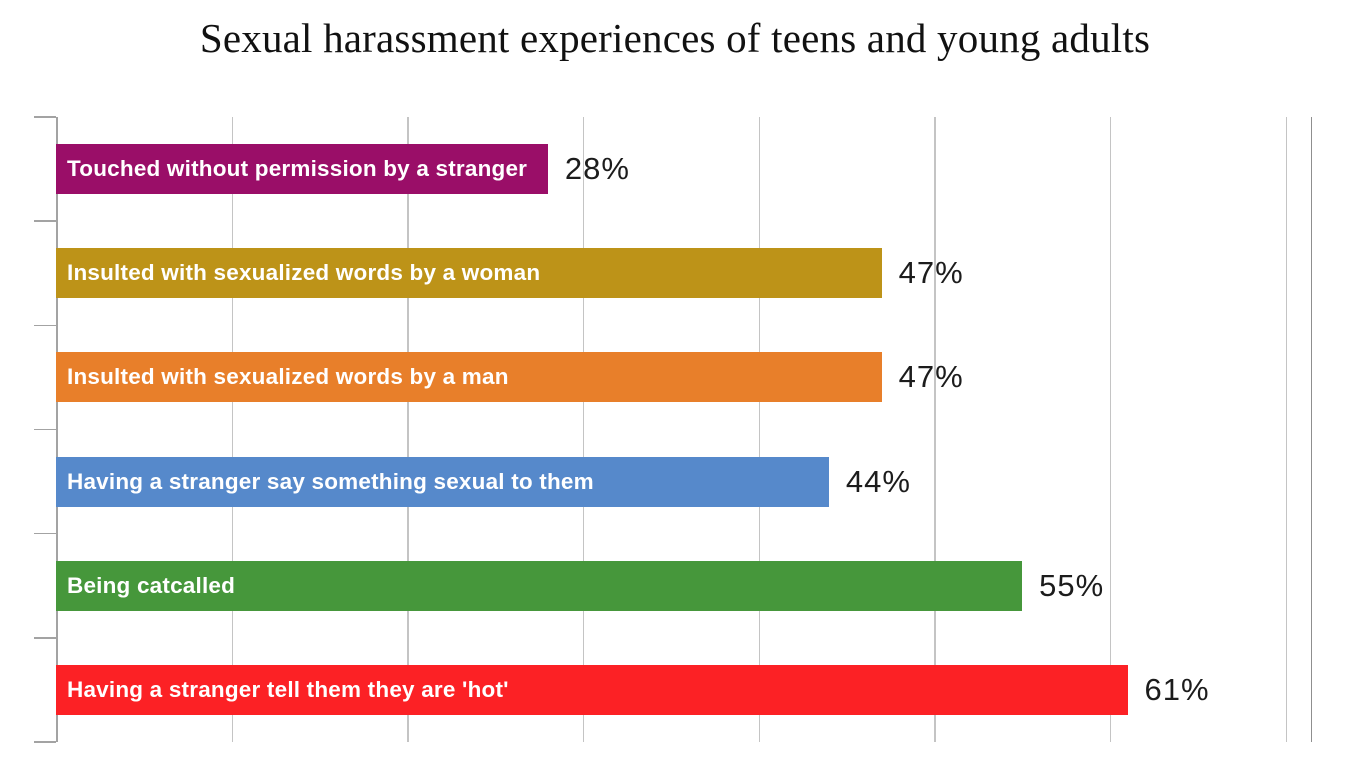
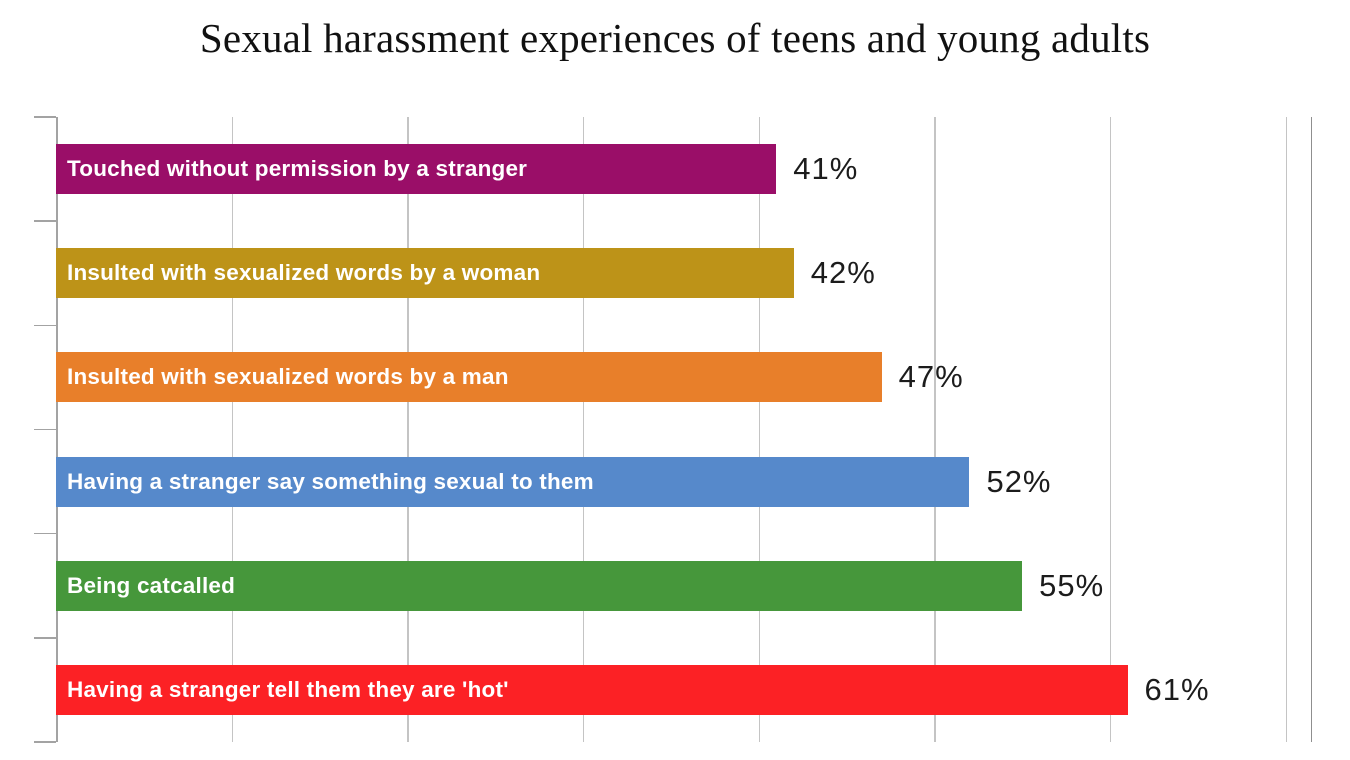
Touched without permission by a stranger: 28% -> 41%
Insulted with sexualized words by a woman: 47% -> 42%
Having a stranger say something sexual to them: 44% -> 52%
